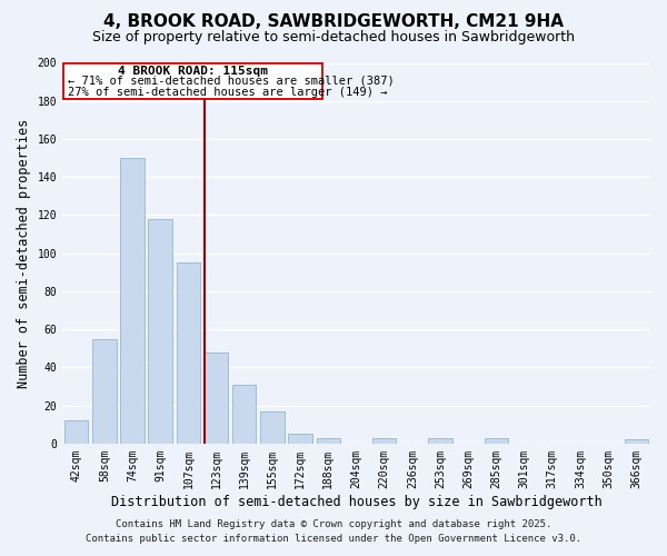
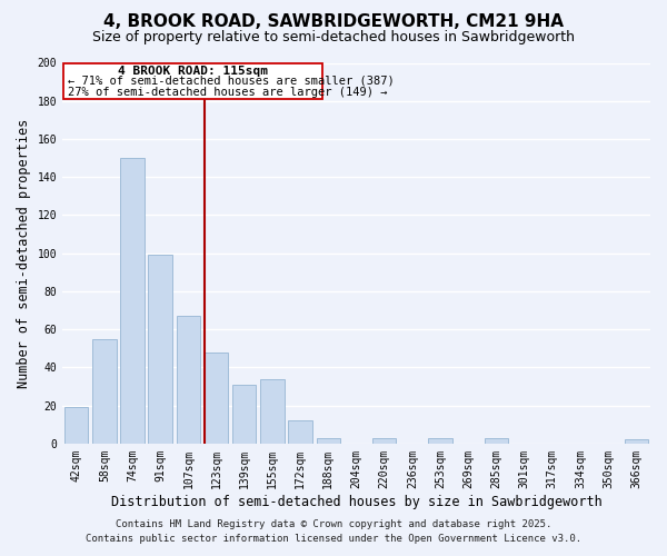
42sqm: 12 -> 19
91sqm: 118 -> 99
107sqm: 95 -> 67
155sqm: 17 -> 34
172sqm: 5 -> 12
